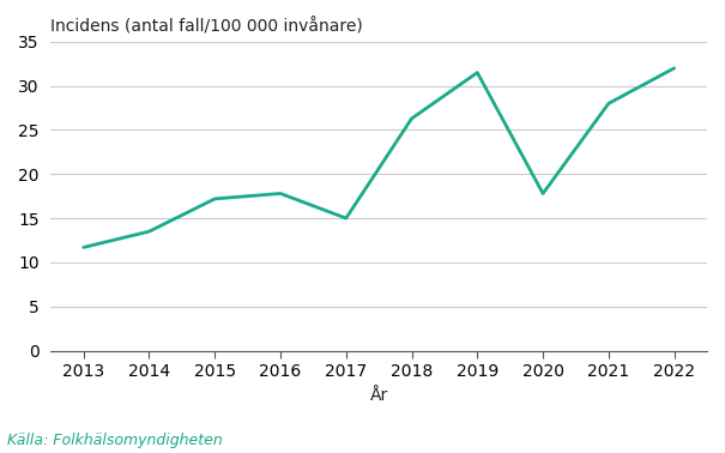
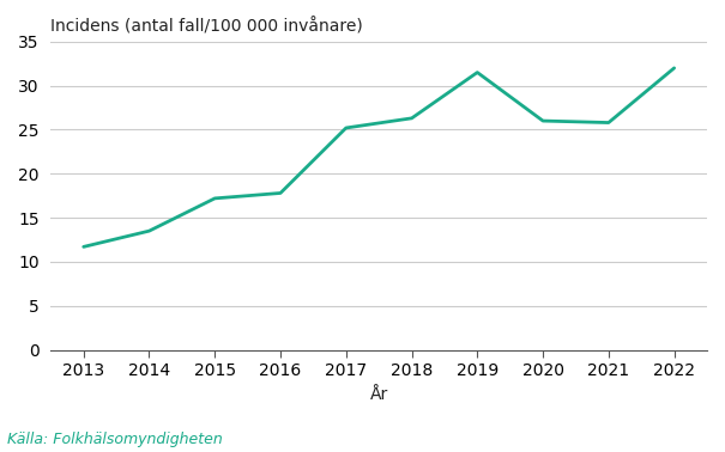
2017: 15.0 -> 25.2
2020: 17.8 -> 26.0
2021: 28.0 -> 25.8
